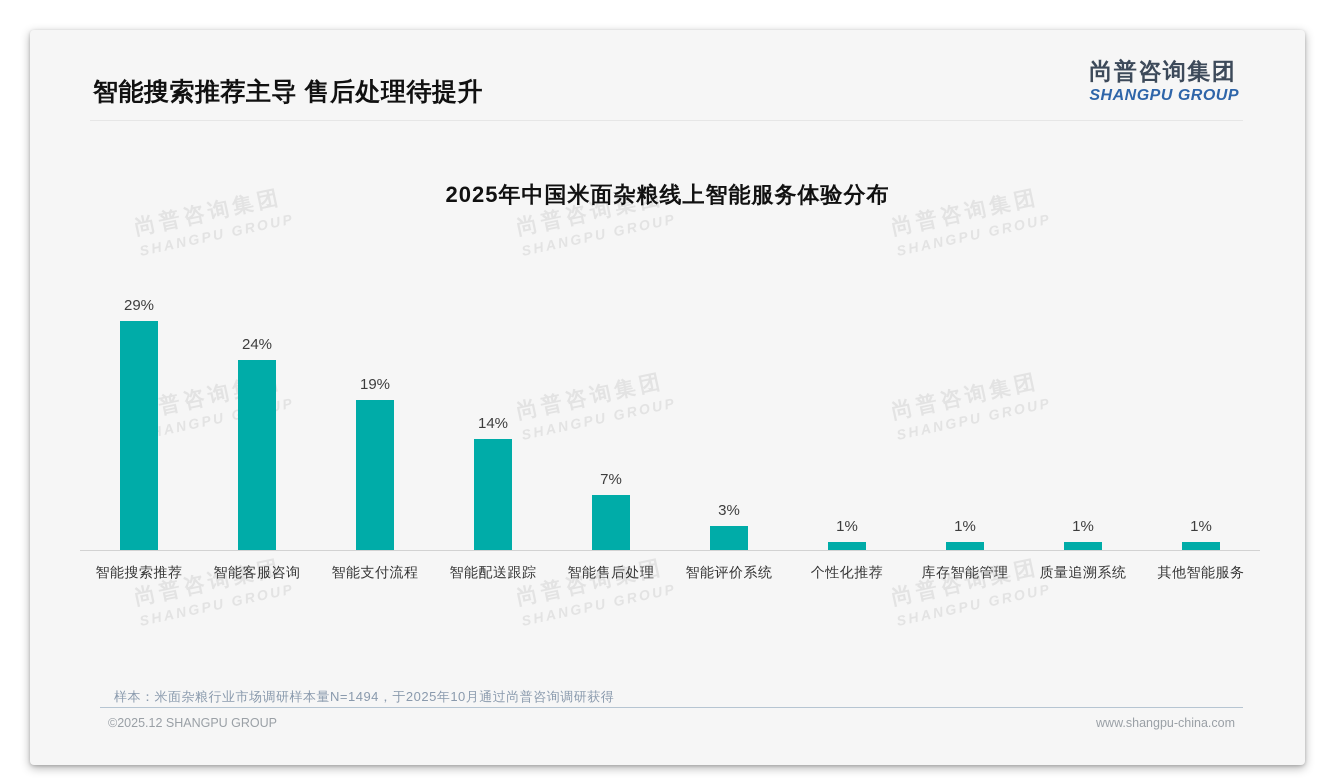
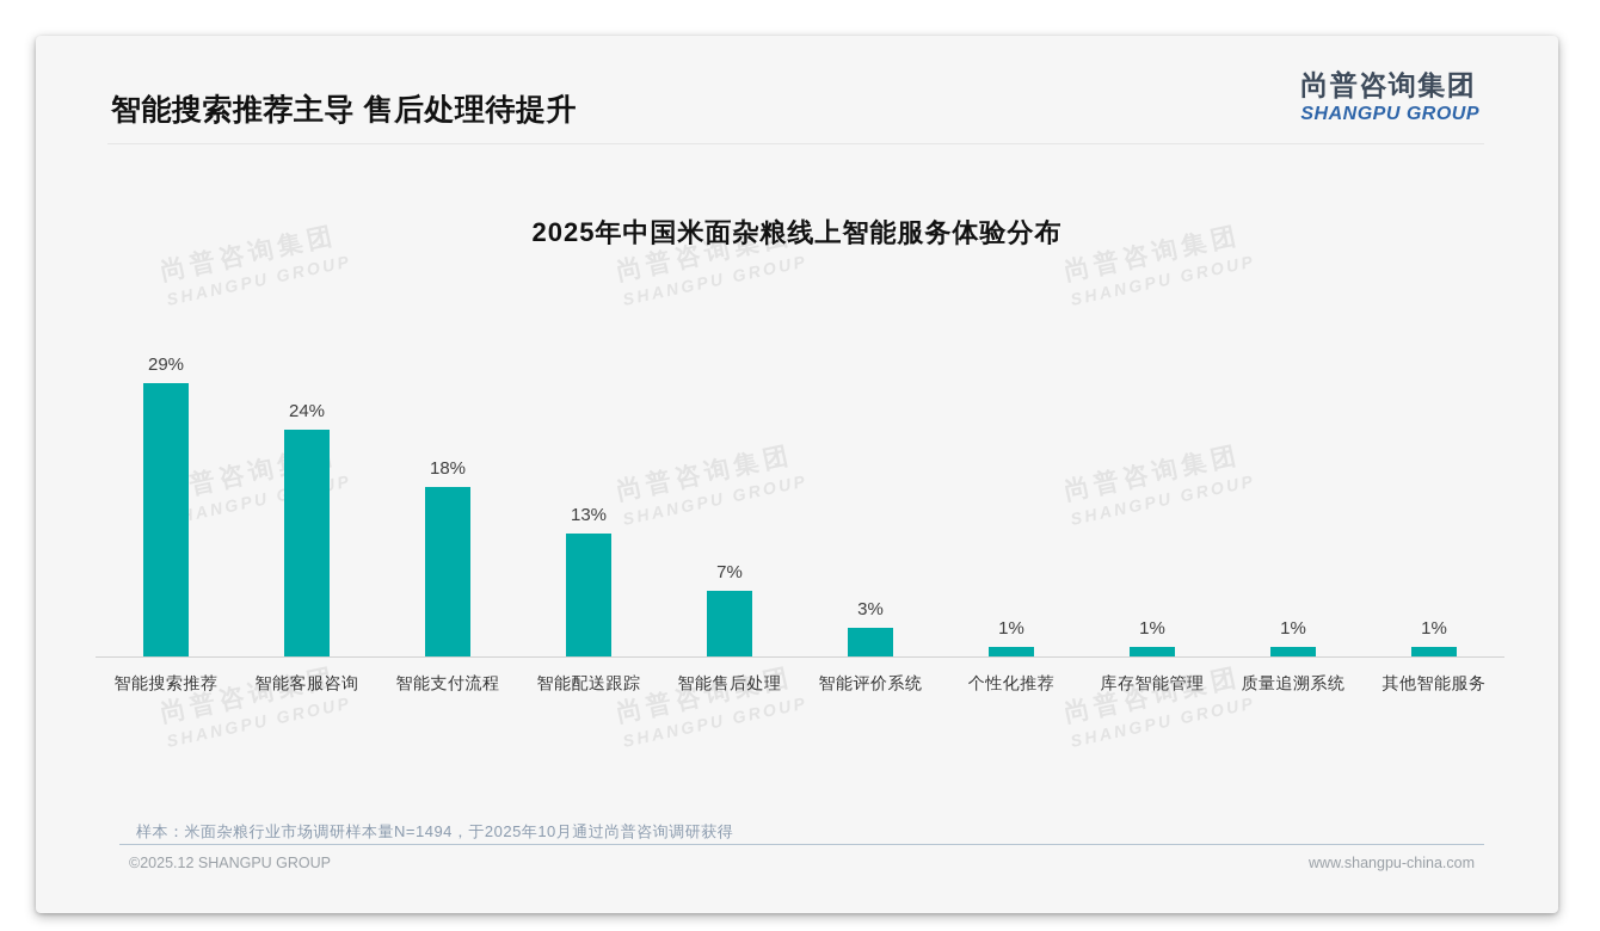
智能支付流程: 19% -> 18%
智能配送跟踪: 14% -> 13%
